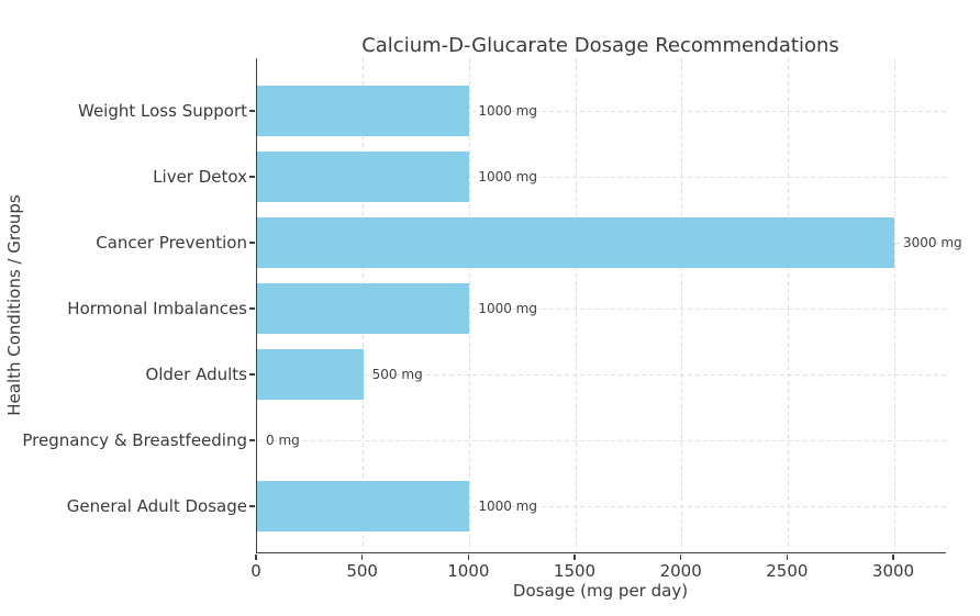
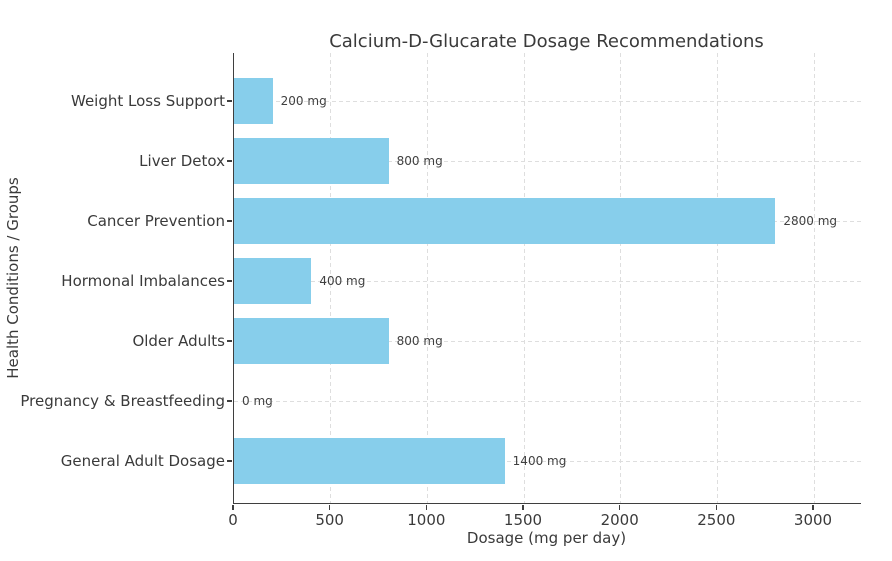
Weight Loss Support: 1000 -> 200
Liver Detox: 1000 -> 800
Cancer Prevention: 3000 -> 2800
Hormonal Imbalances: 1000 -> 400
Older Adults: 500 -> 800
General Adult Dosage: 1000 -> 1400
